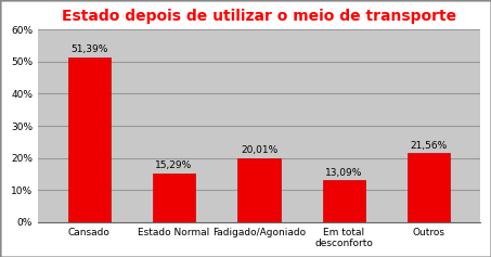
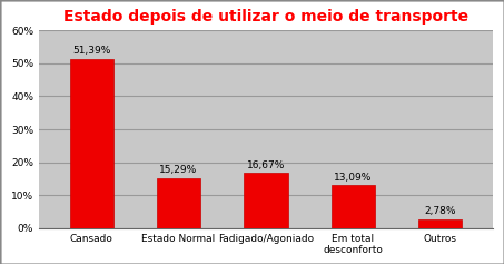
Fadigado/Agoniado: 20,01% -> 16,67%
Outros: 21,56% -> 2,78%
